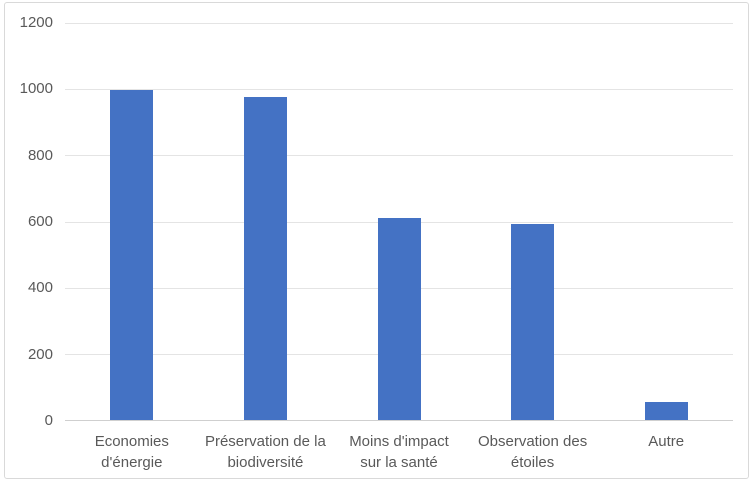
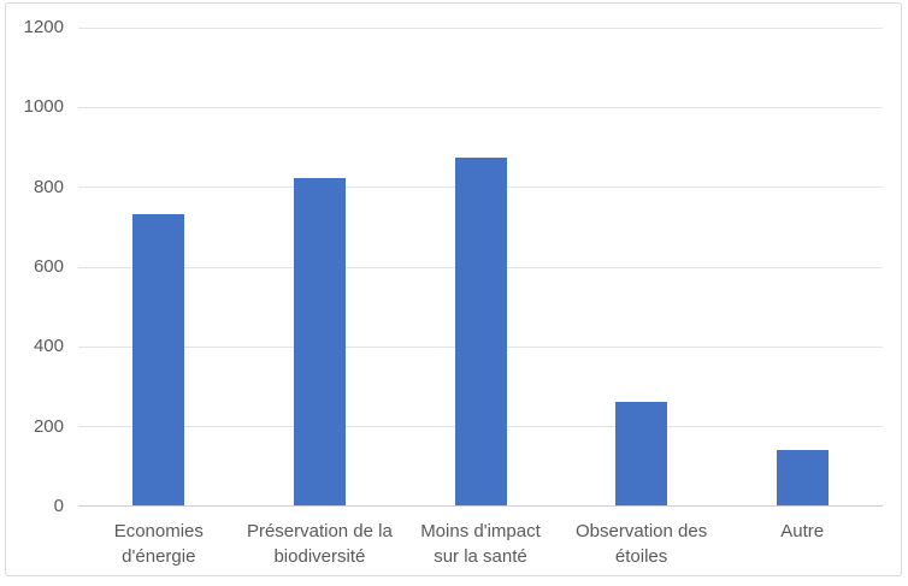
Economies d'énergie: 1000 -> 730
Préservation de la biodiversité: 980 -> 820
Moins d'impact sur la santé: 610 -> 870
Observation des étoiles: 590 -> 260
Autre: 60 -> 140
